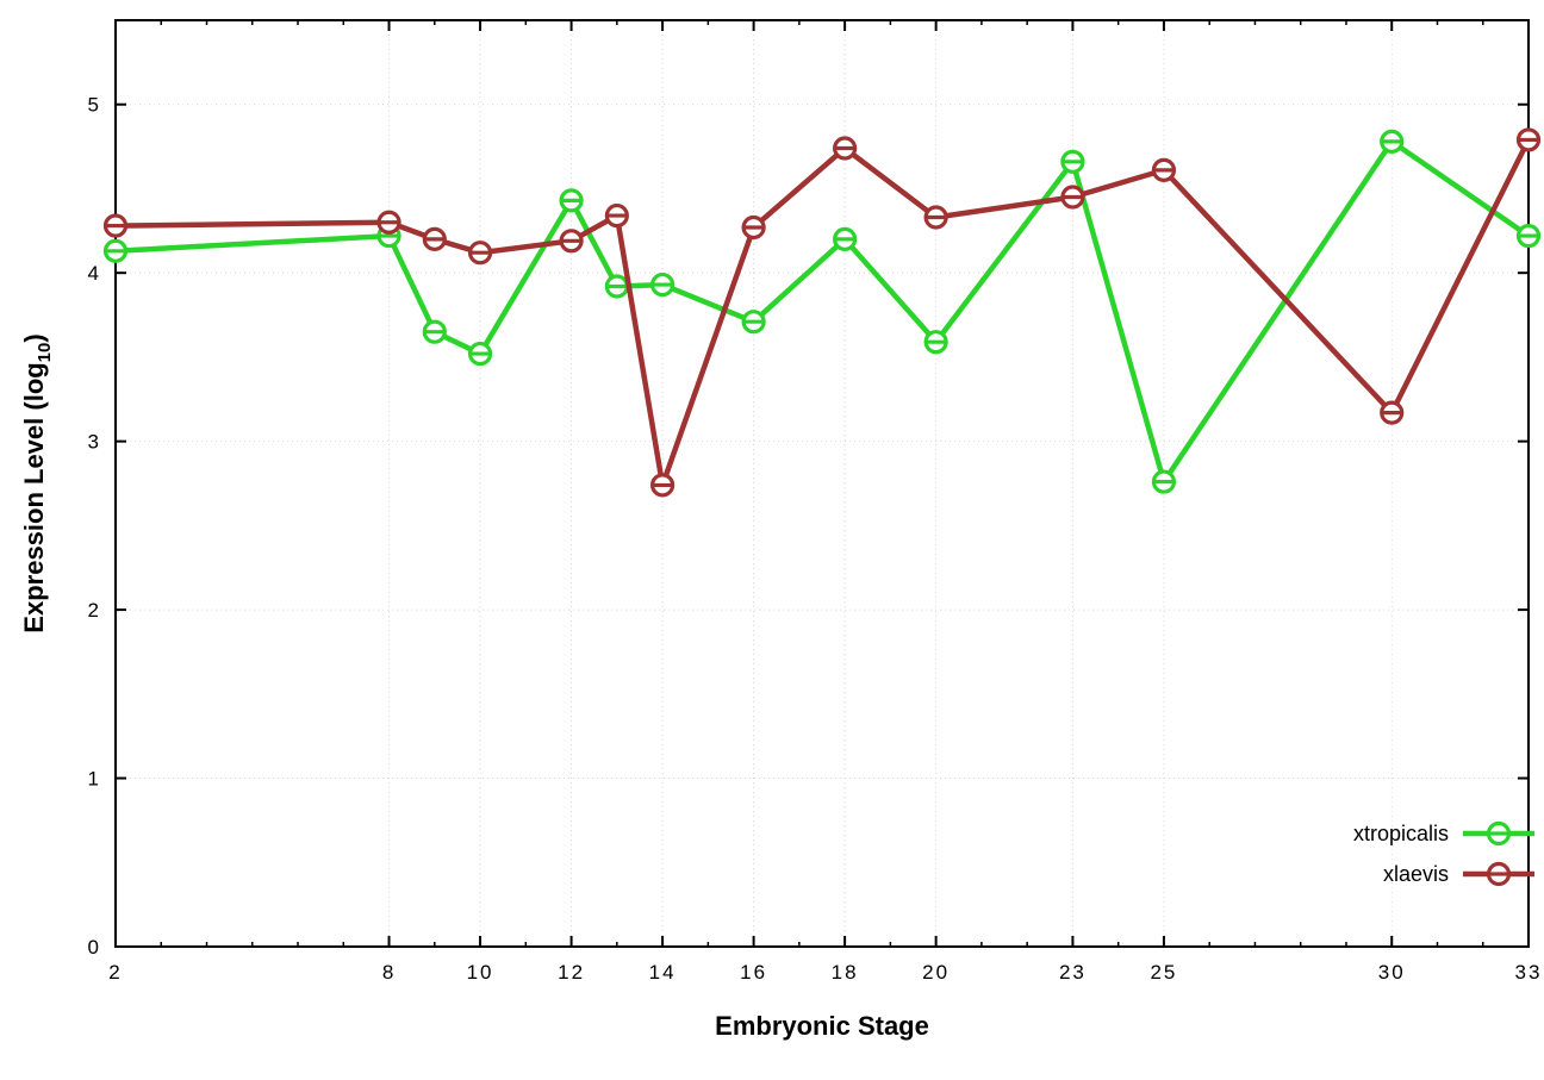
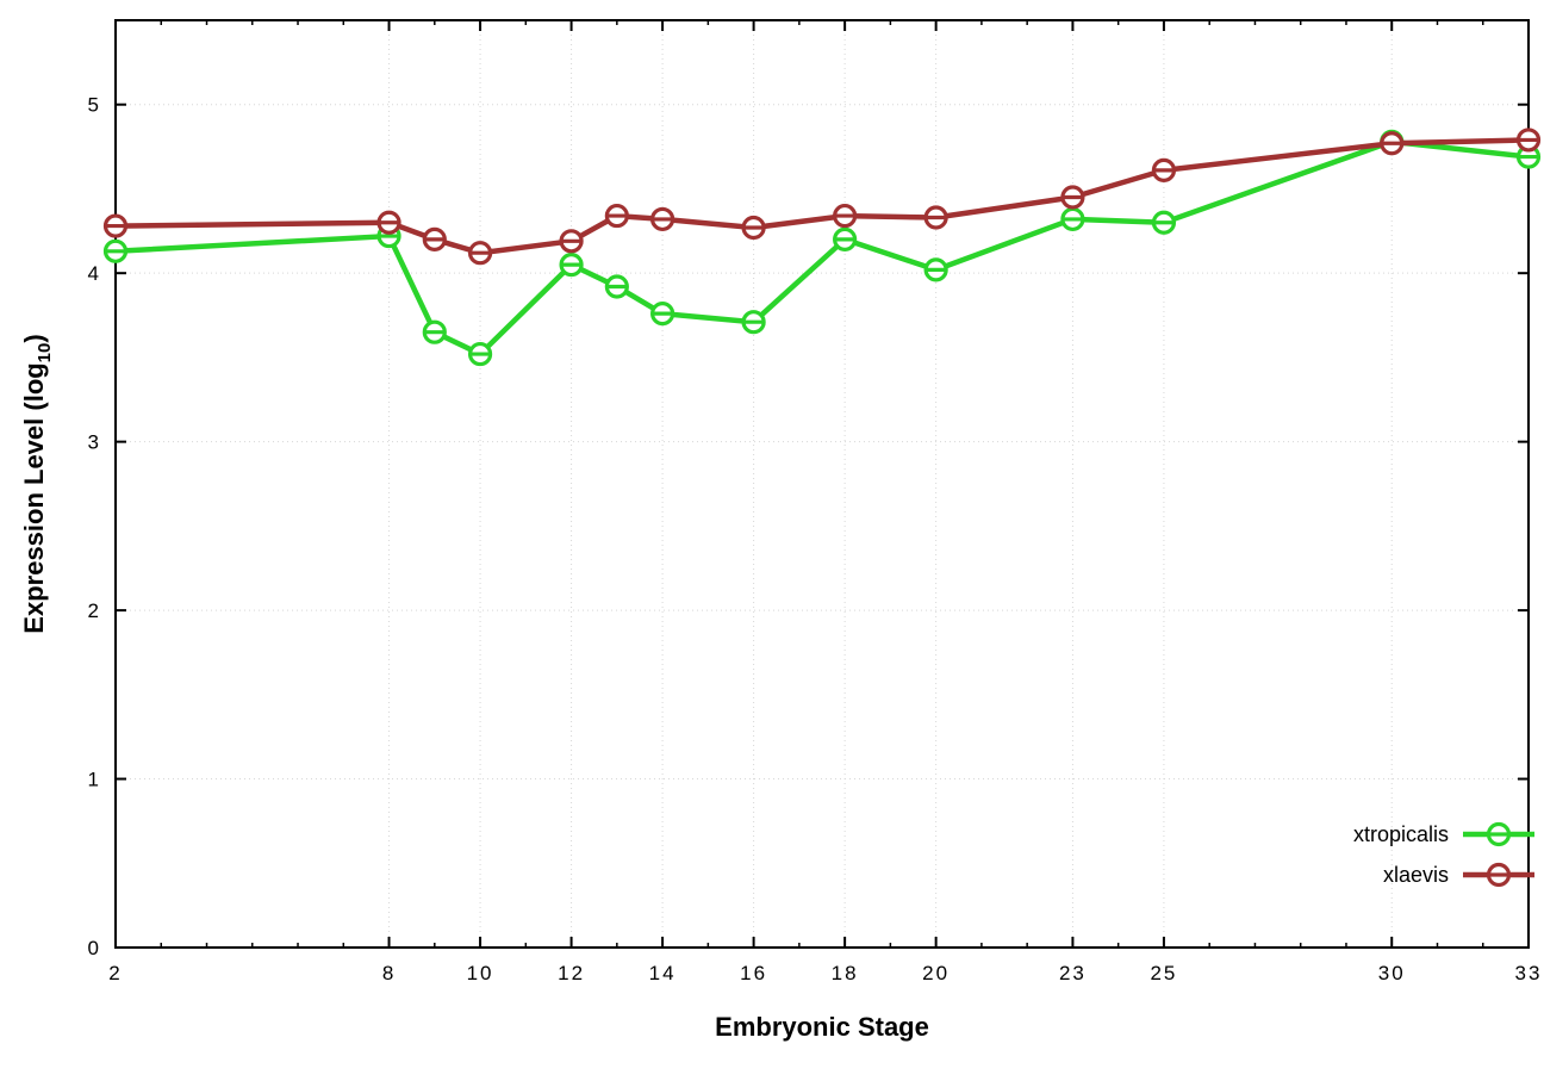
xtropicalis/12: 4.43 -> 4.05
xtropicalis/14: 3.93 -> 3.76
xlaevis/14: 2.74 -> 4.32
xlaevis/18: 4.74 -> 4.34
xtropicalis/20: 3.59 -> 4.02
xtropicalis/23: 4.66 -> 4.32
xtropicalis/25: 2.76 -> 4.30
xlaevis/30: 3.17 -> 4.77
xtropicalis/33: 4.22 -> 4.69
